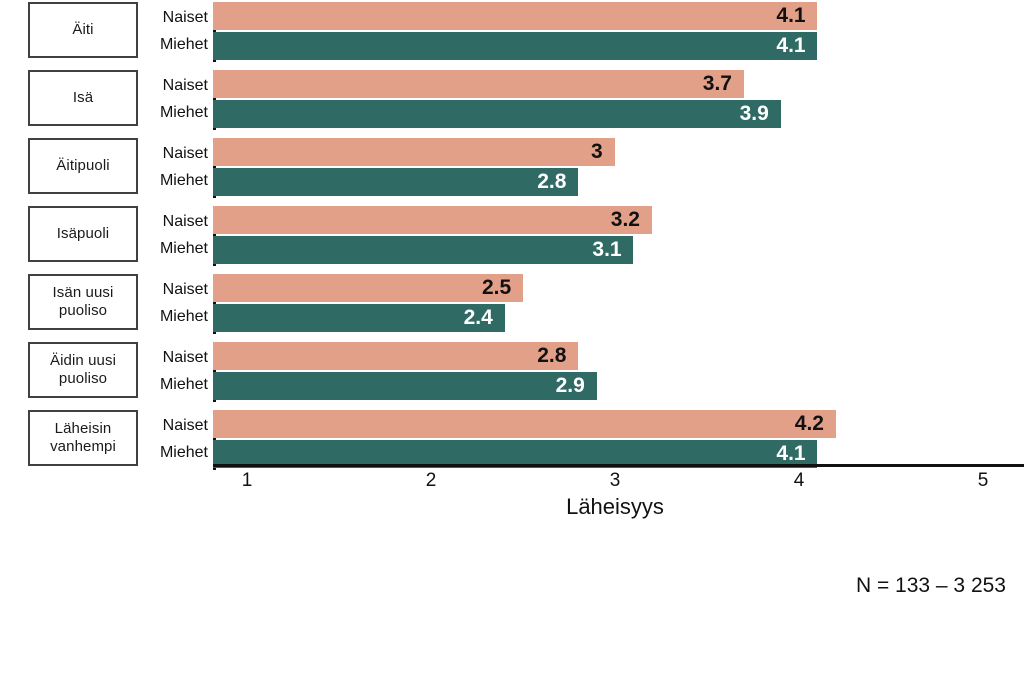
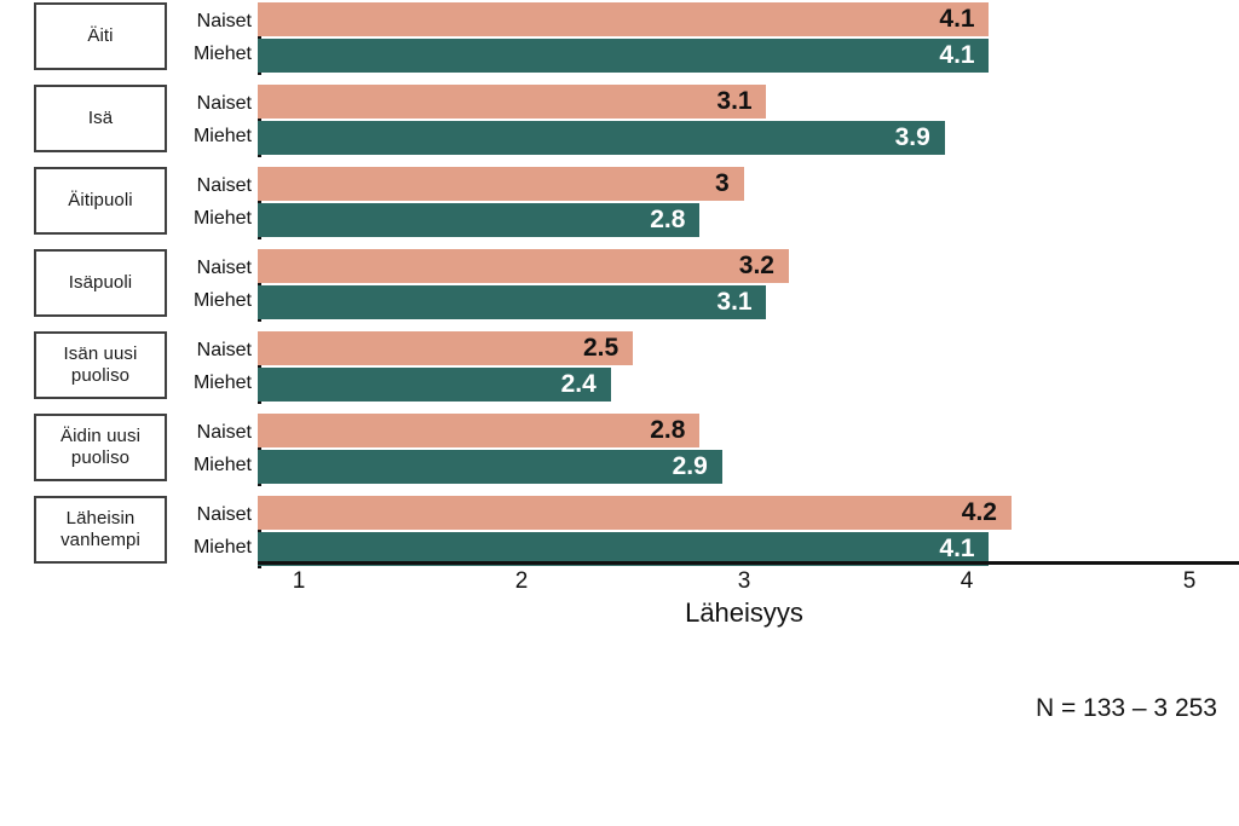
Naiset/Isä: 3.7 -> 3.1
